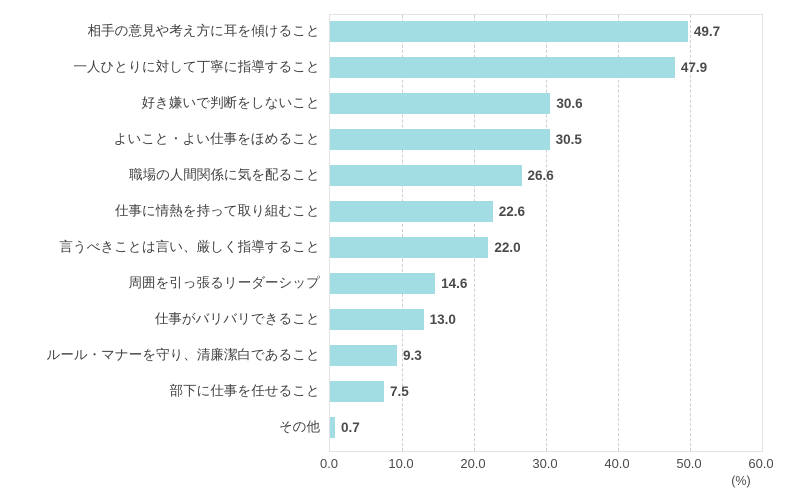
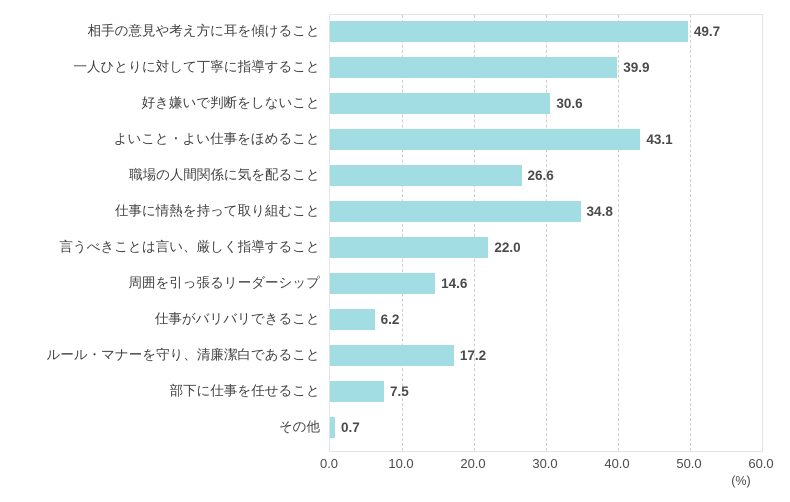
一人ひとりに対して丁寧に指導すること: 47.9 -> 39.9
よいこと・よい仕事をほめること: 30.5 -> 43.1
仕事に情熱を持って取り組むこと: 22.6 -> 34.8
仕事がバリバリできること: 13.0 -> 6.2
ルール・マナーを守り、清廉潔白であること: 9.3 -> 17.2
